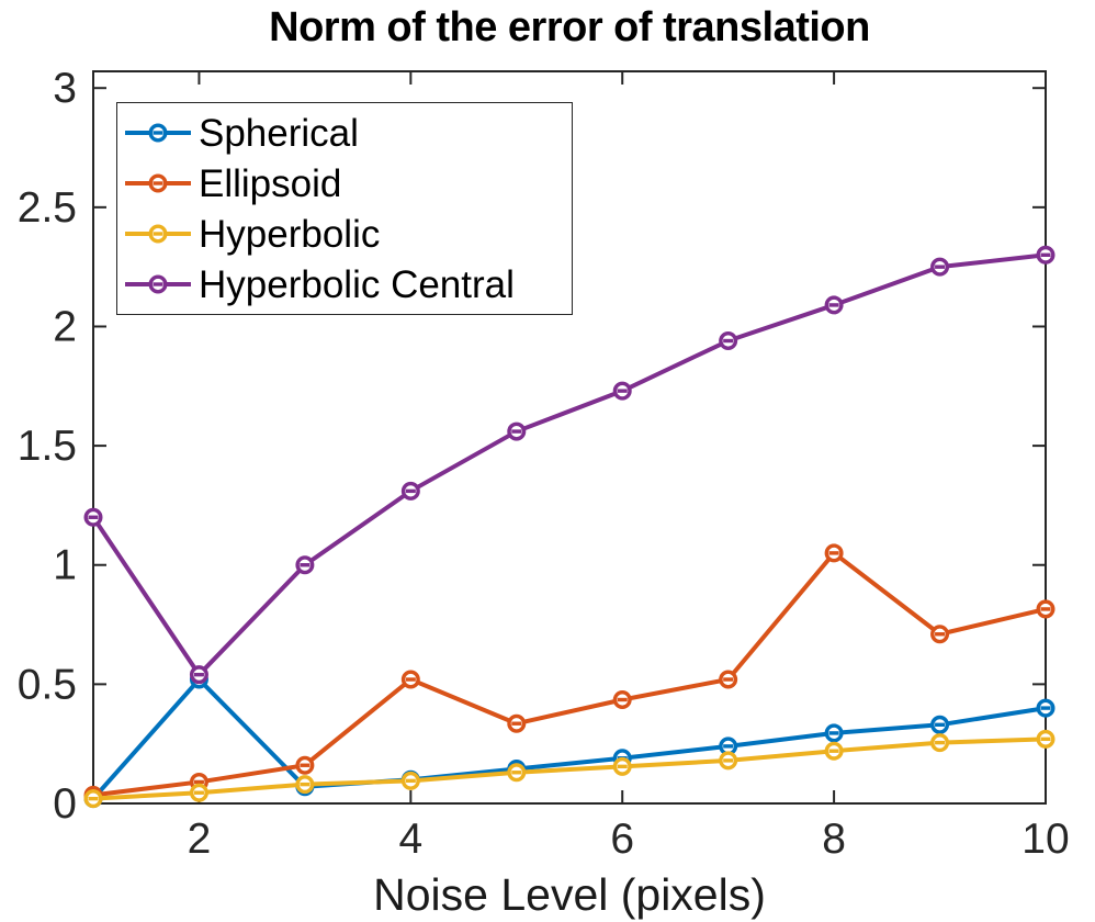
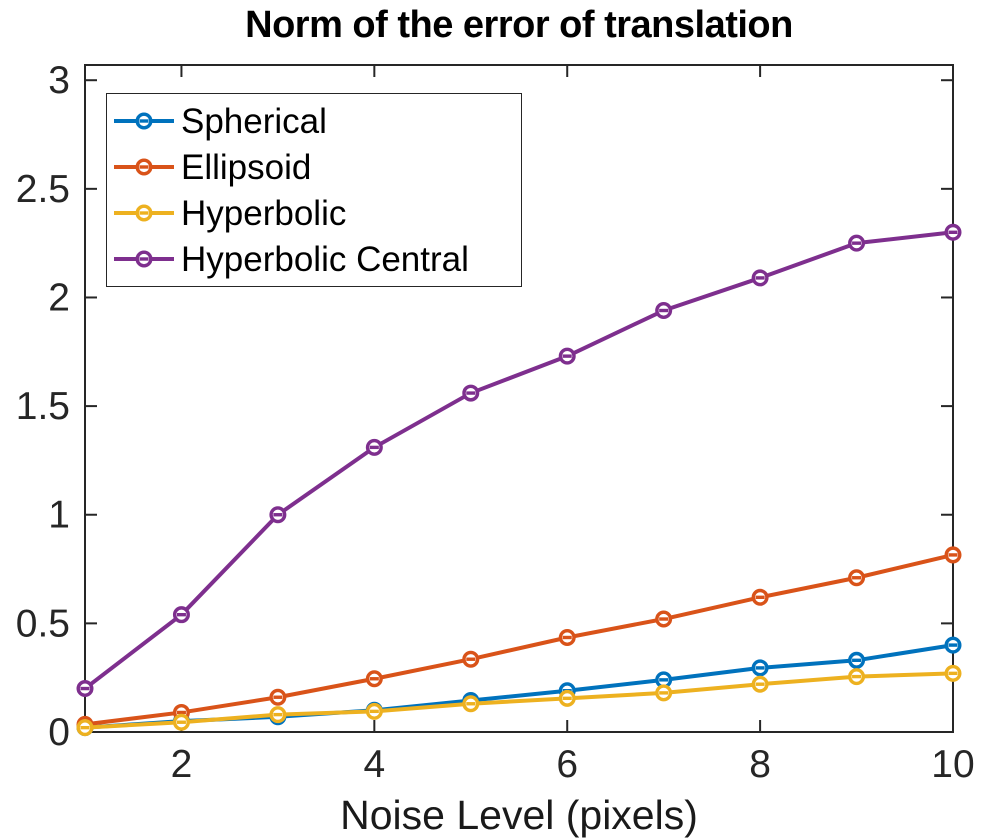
Hyperbolic Central/1: 1.20 -> 0.20
Spherical/2: 0.52 -> 0.05
Ellipsoid/4: 0.52 -> 0.24
Ellipsoid/8: 1.05 -> 0.62
